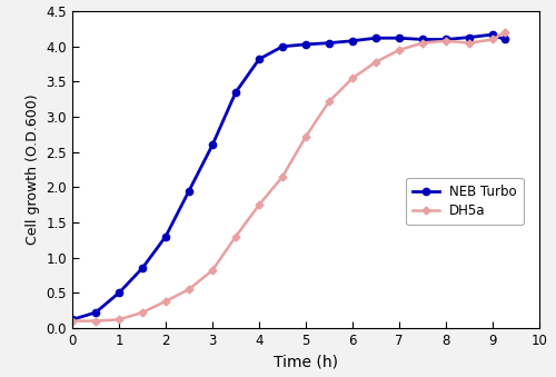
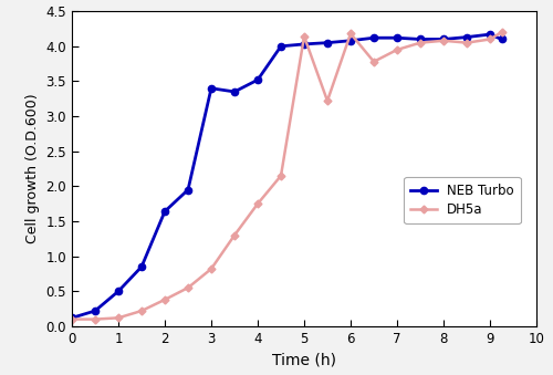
NEB Turbo/2: 1.30 -> 1.64
NEB Turbo/3: 2.60 -> 3.40
NEB Turbo/4: 3.82 -> 3.52
DH5a/5: 2.72 -> 4.14
DH5a/6: 3.55 -> 4.18
